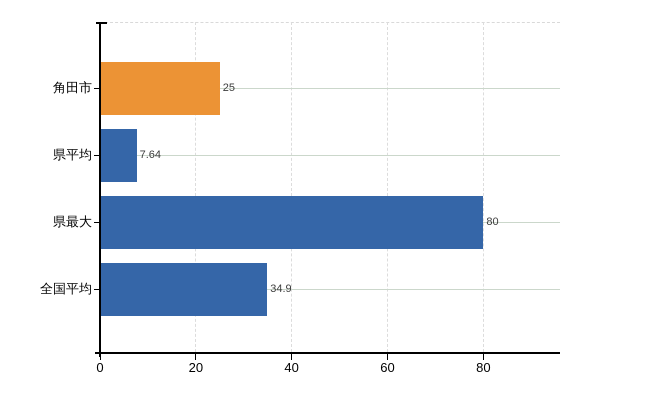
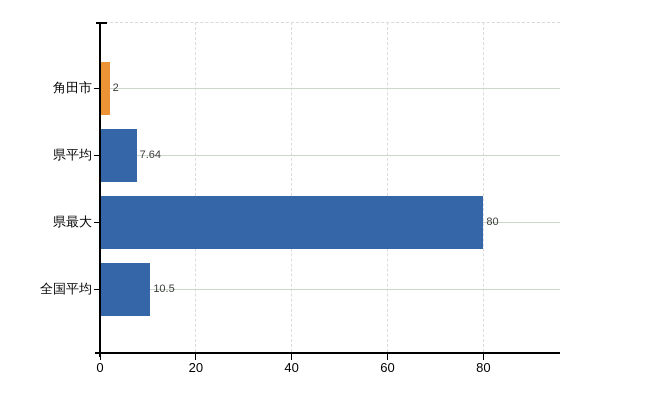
角田市: 25 -> 2
全国平均: 34.9 -> 10.5
